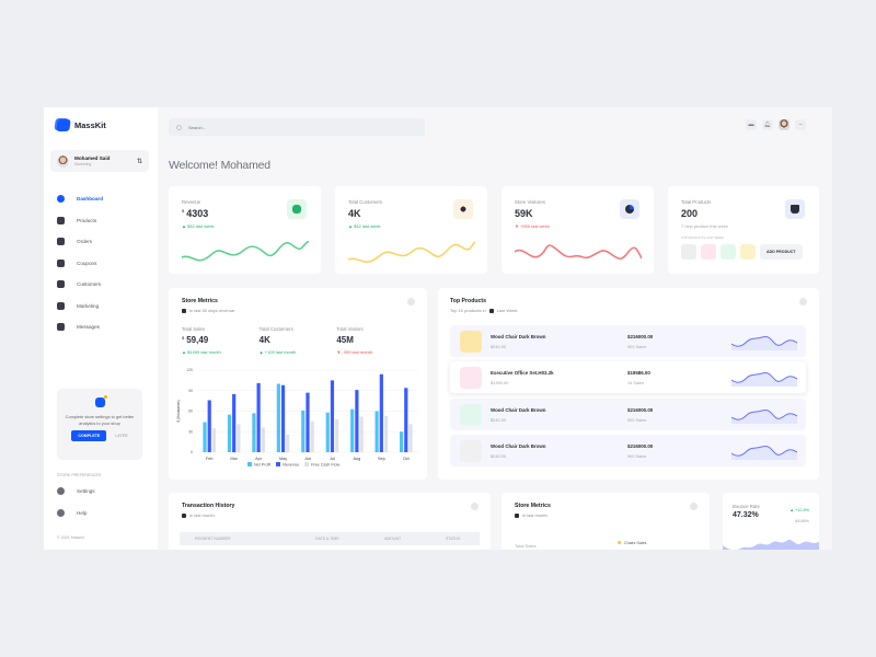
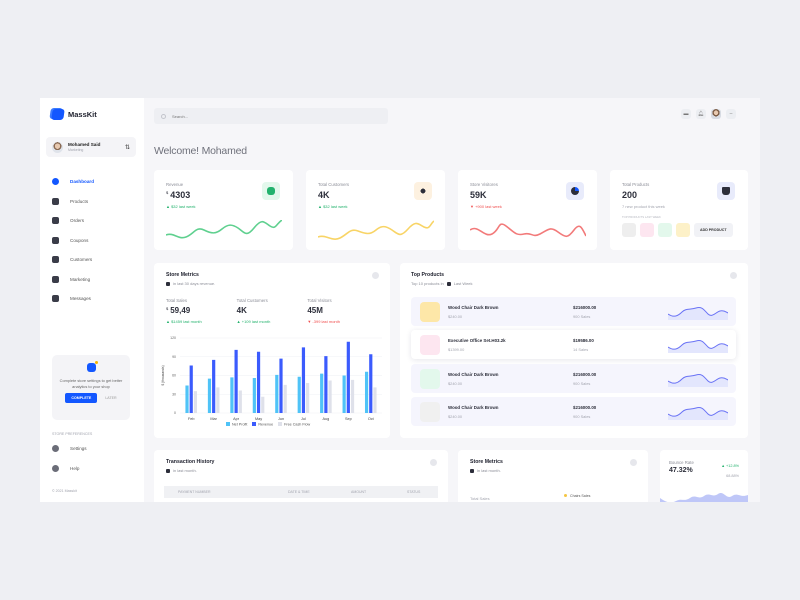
Net Profit/May: 100 -> 60
Net Profit/Oct: 30 -> 70
